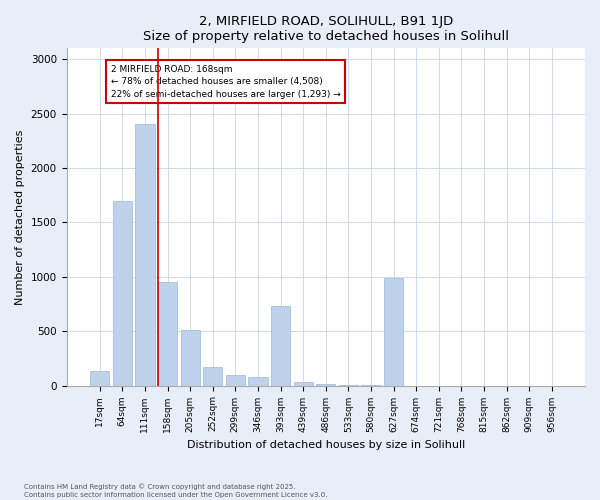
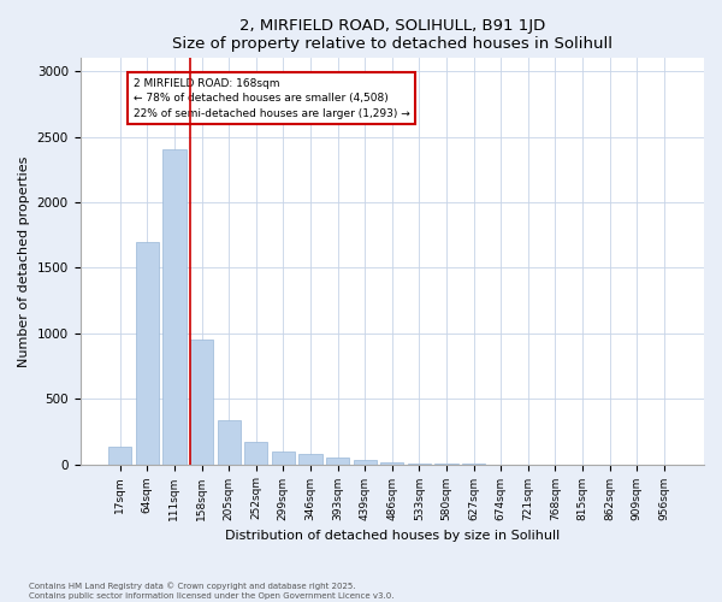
205sqm: 510 -> 340
393sqm: 730 -> 60
627sqm: 990 -> 0
